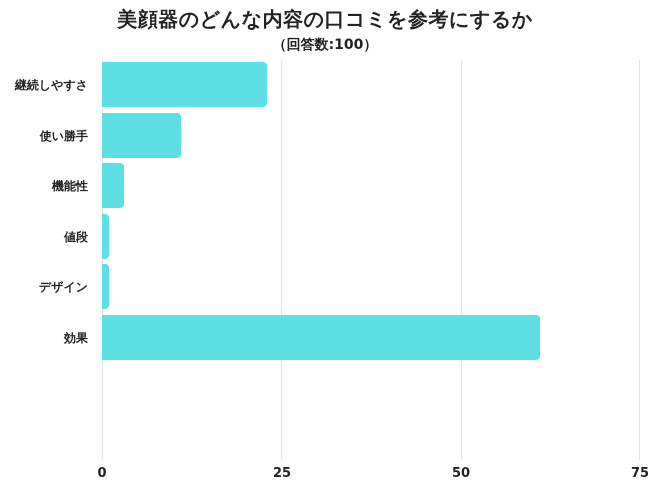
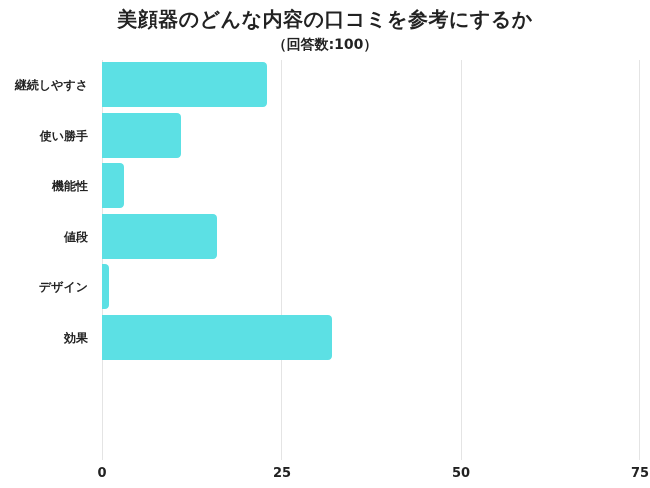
値段: 1 -> 16
効果: 61 -> 32
